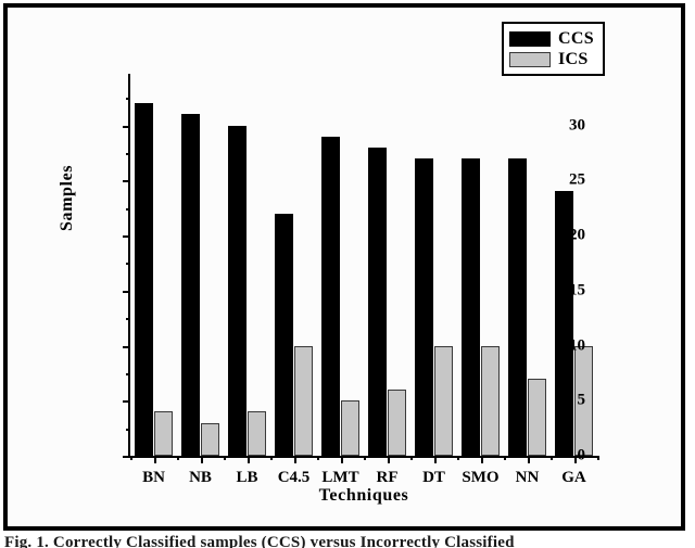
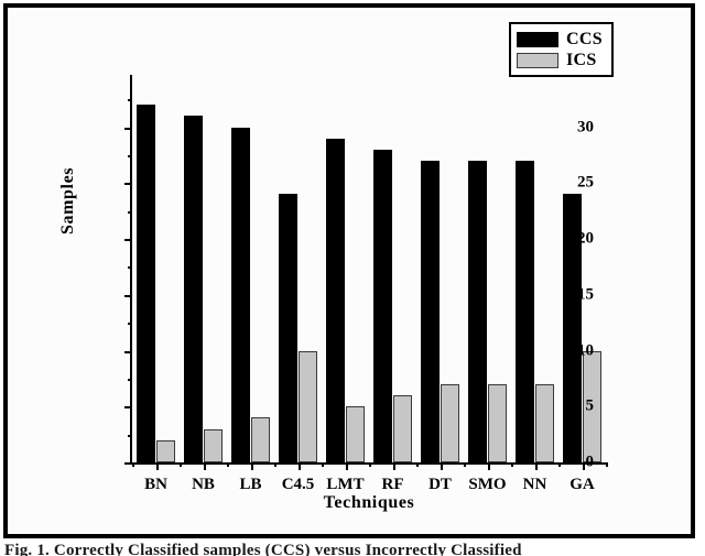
ICS/BN: 4 -> 2
CCS/C4.5: 22 -> 24
ICS/DT: 10 -> 7
ICS/SMO: 10 -> 7
